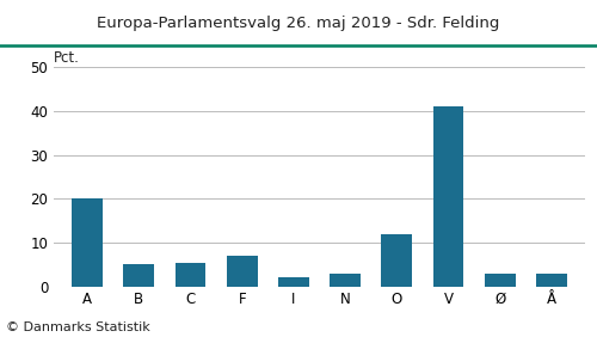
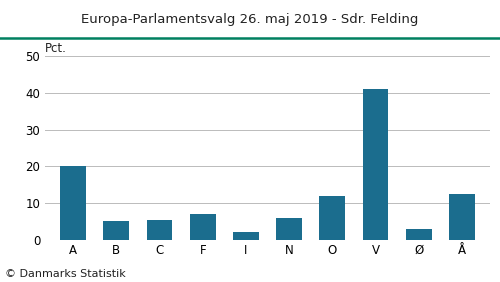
N: 3.0 -> 6.0
Å: 2.8 -> 12.5
